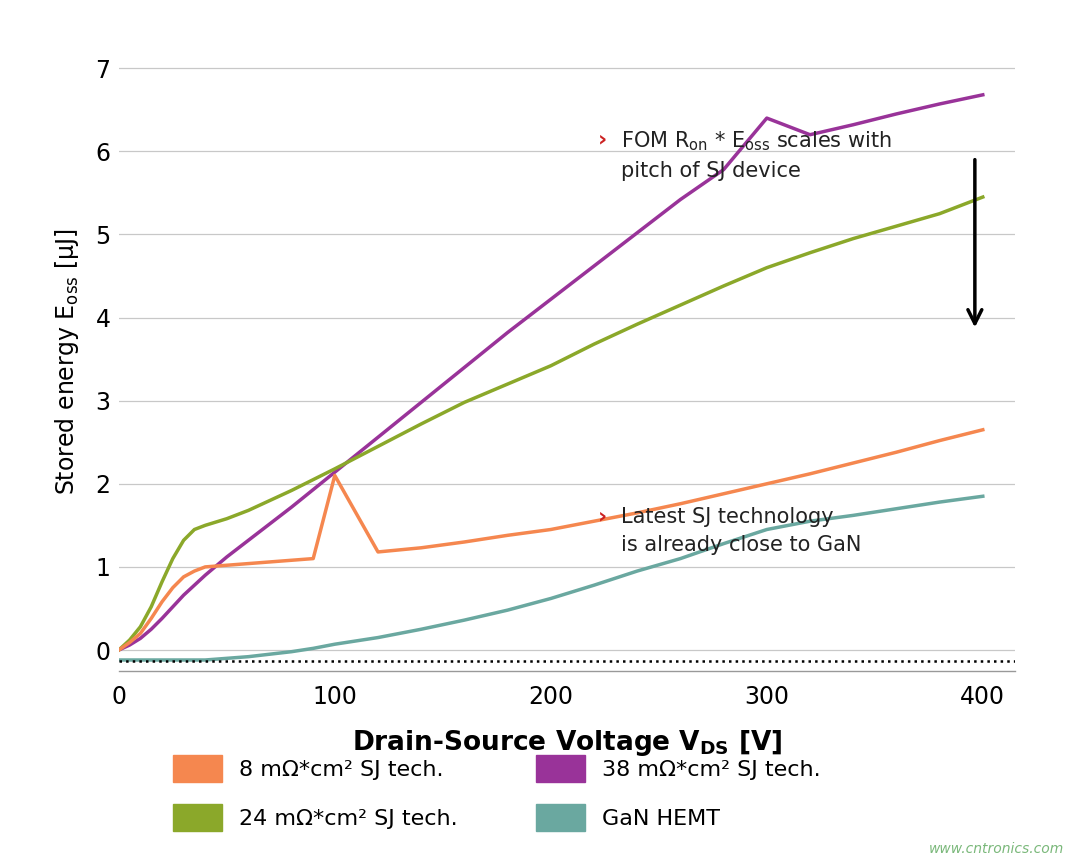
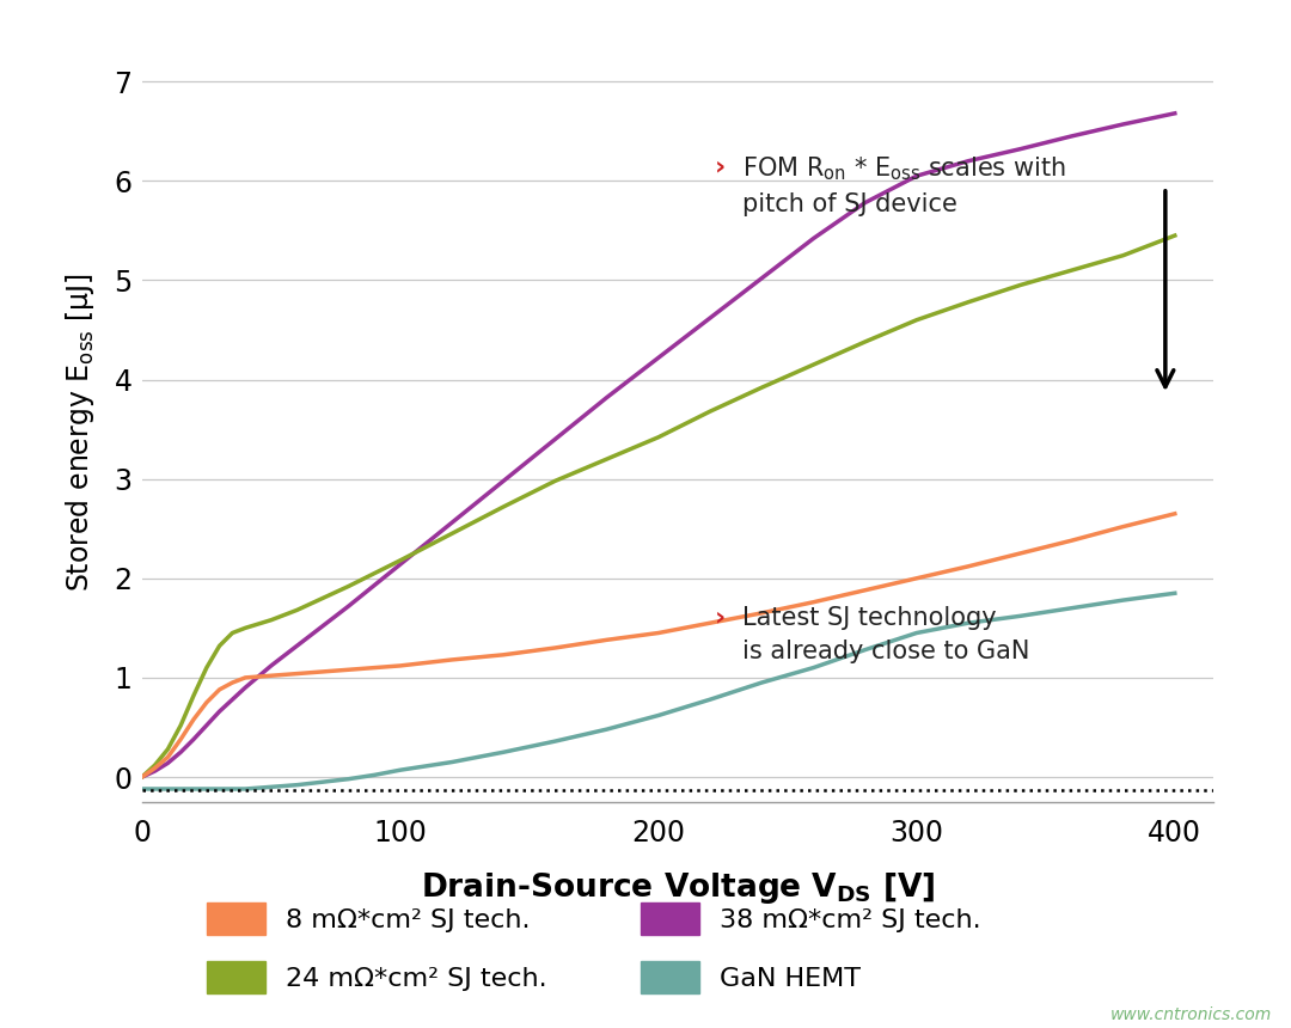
8 mΩ*cm² SJ tech./100: 2.10 -> 1.12
38 mΩ*cm² SJ tech./300: 6.40 -> 6.05
